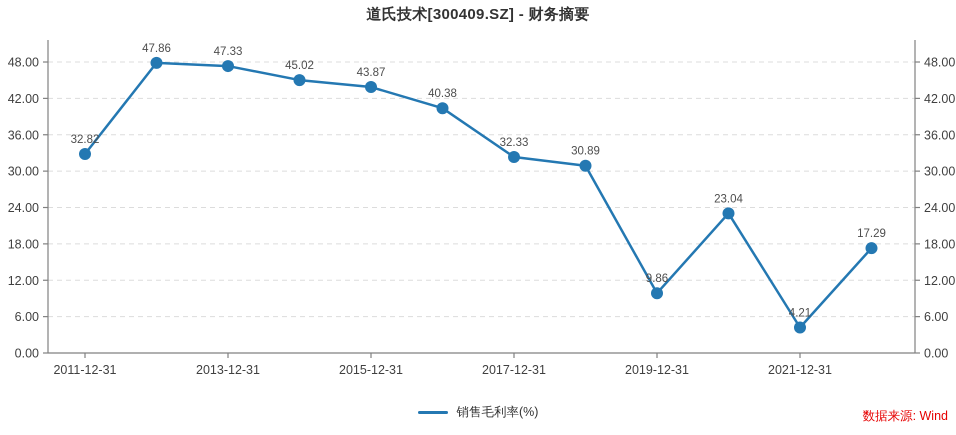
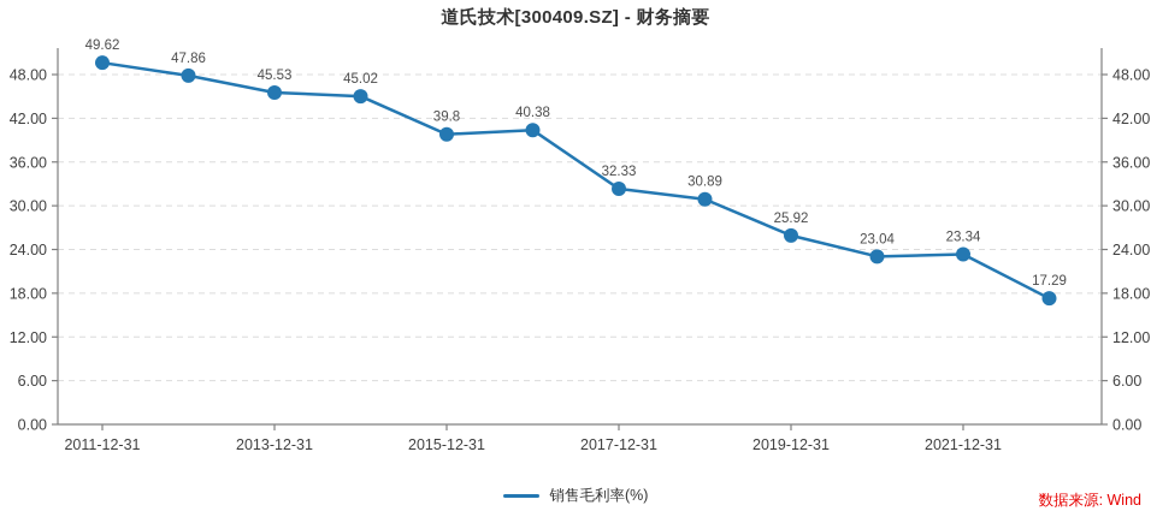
2011-12-31: 32.82 -> 49.62
2013-12-31: 47.33 -> 45.53
2015-12-31: 43.87 -> 39.8
2019-12-31: 9.86 -> 25.92
2021-12-31: 4.21 -> 23.34
